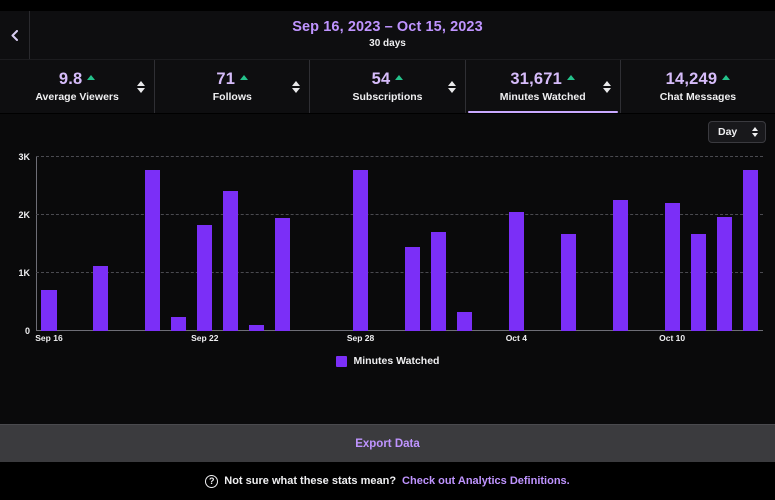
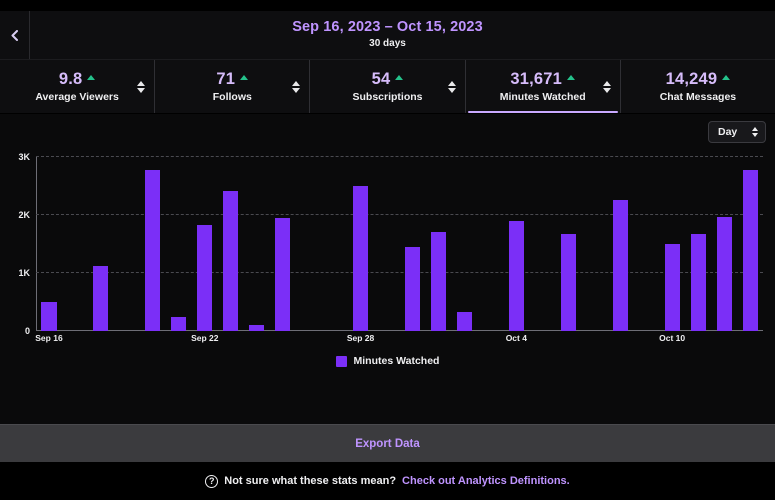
Sep 16: 0.7K -> 0.5K
Sep 28: 2.8K -> 2.5K
Oct 4: 2.1K -> 1.9K
Oct 10: 2.2K -> 1.5K
